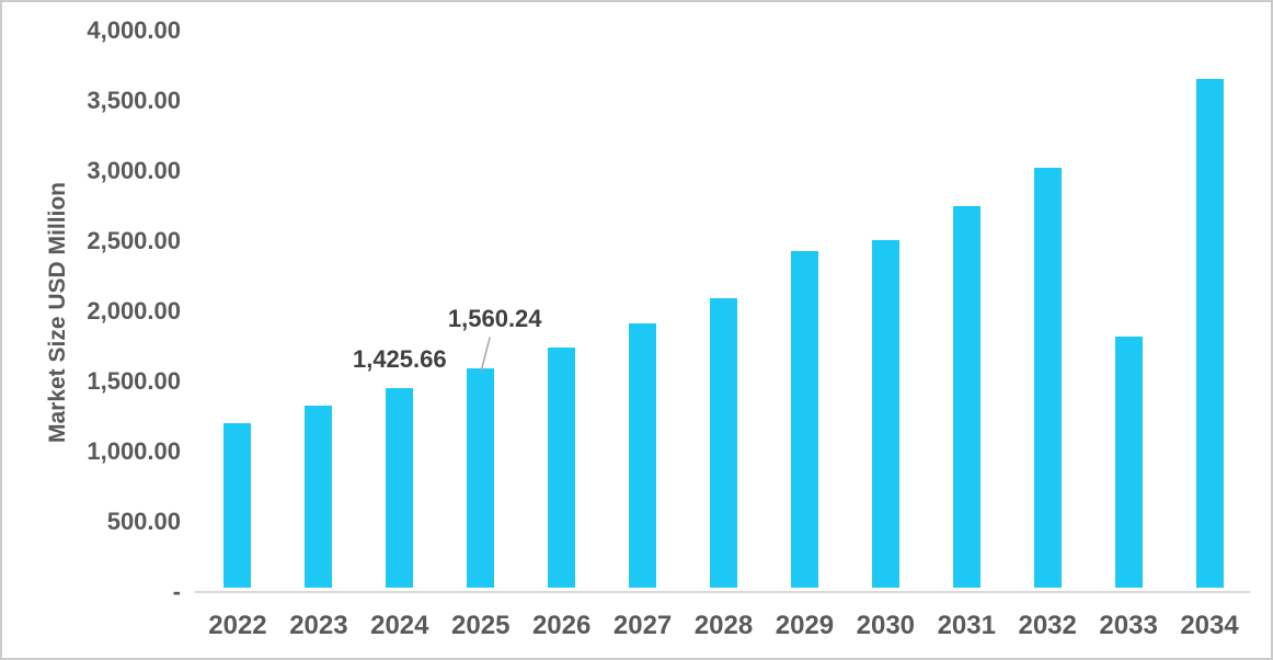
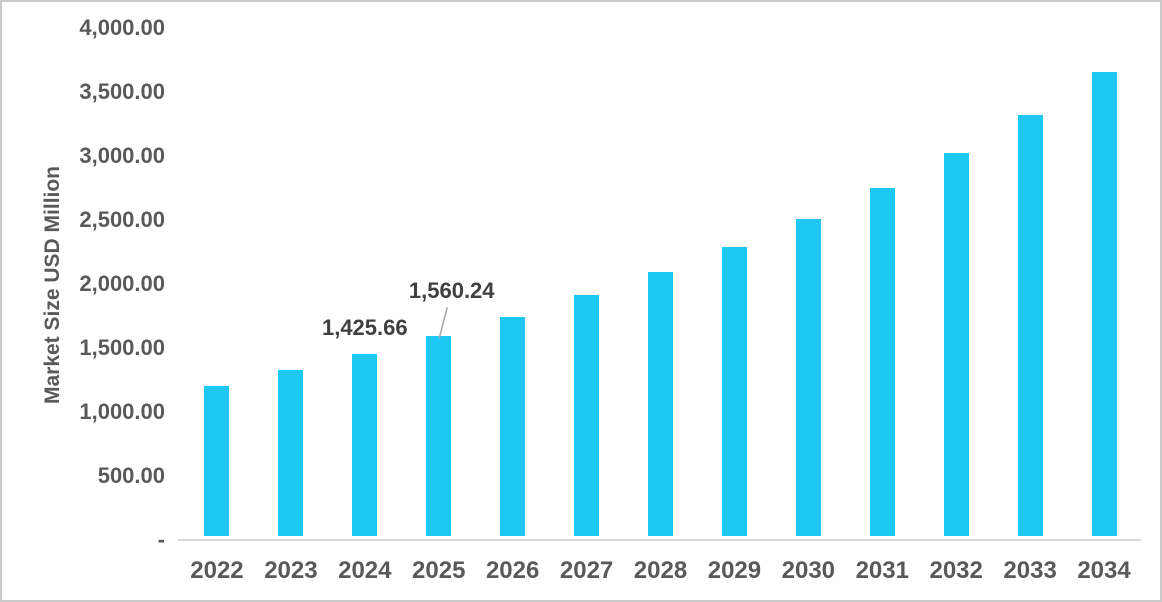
2029: 2400 -> 2260
2033: 1790 -> 3290
